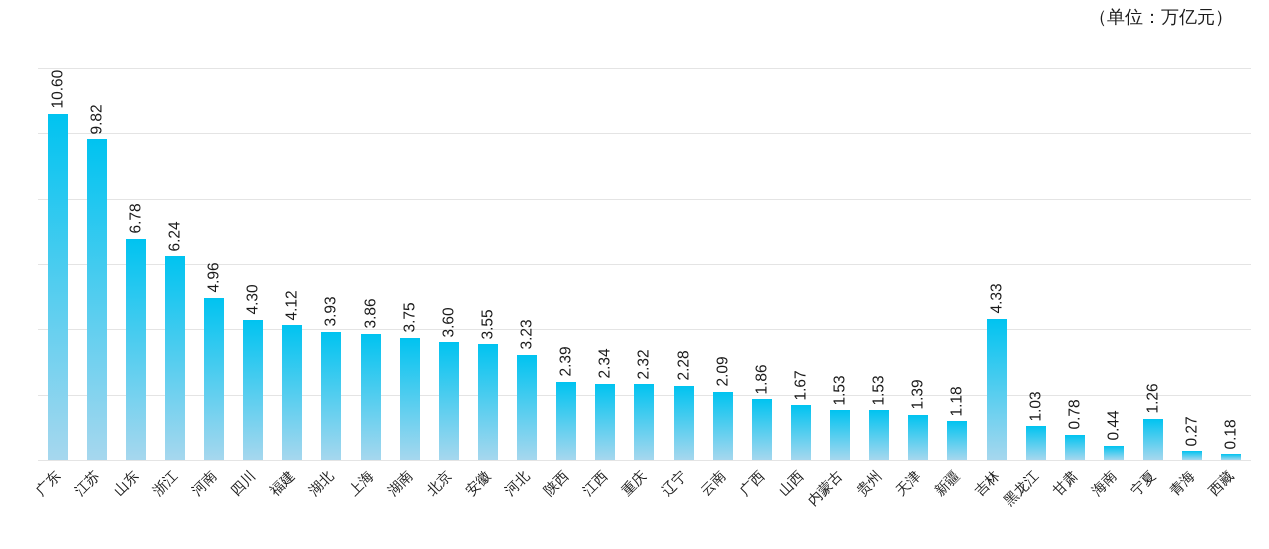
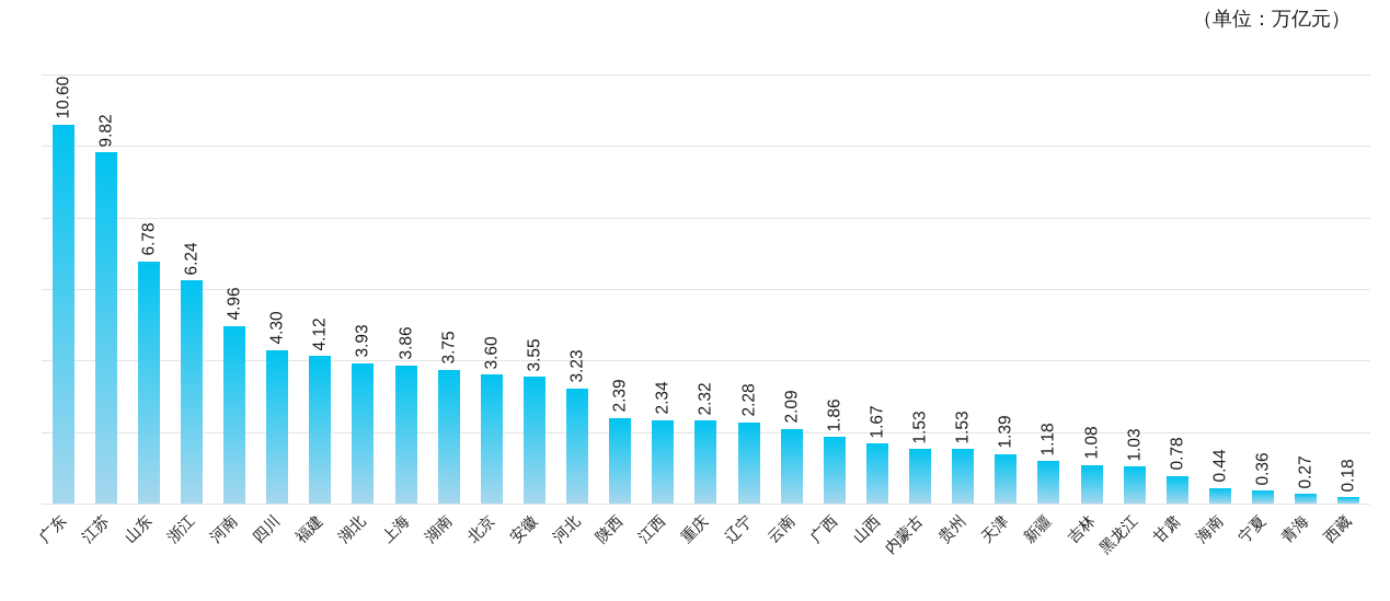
吉林: 4.33 -> 1.08
宁夏: 1.26 -> 0.36
